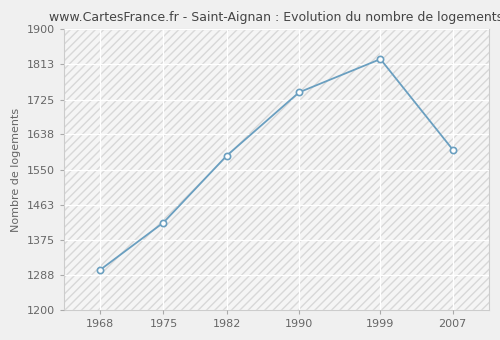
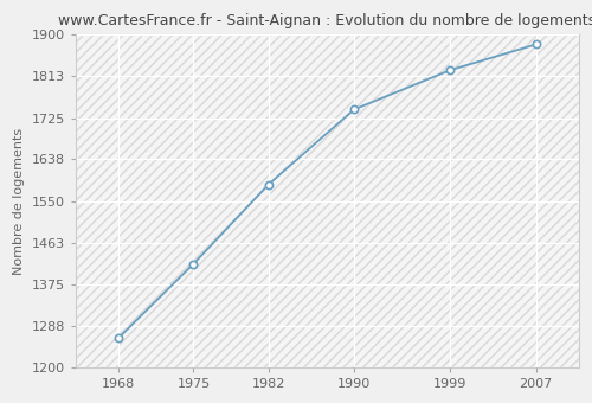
1968: 1300 -> 1262
2007: 1600 -> 1880
